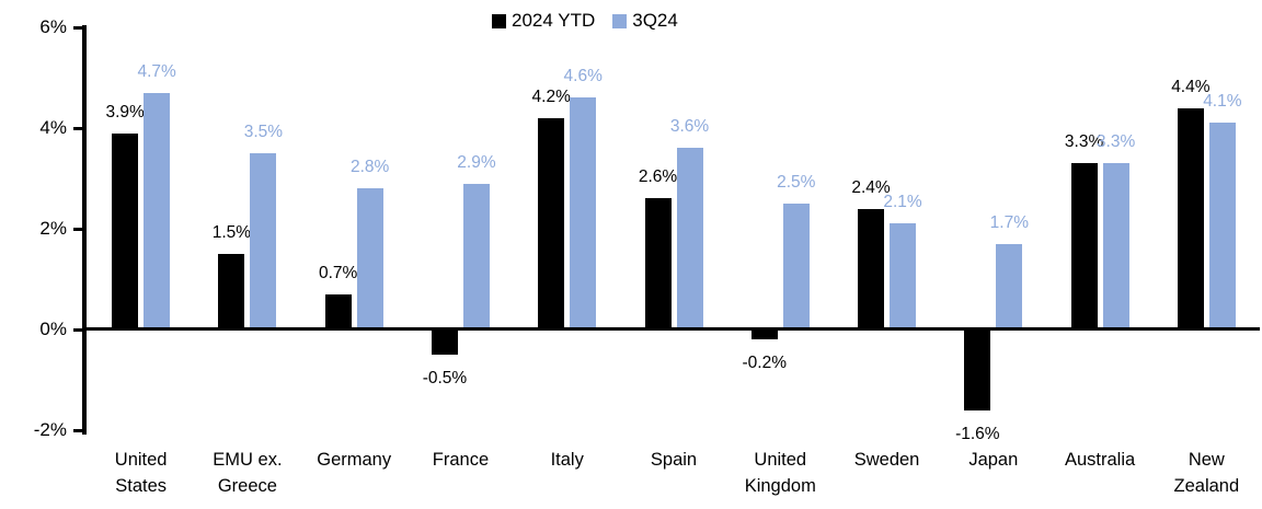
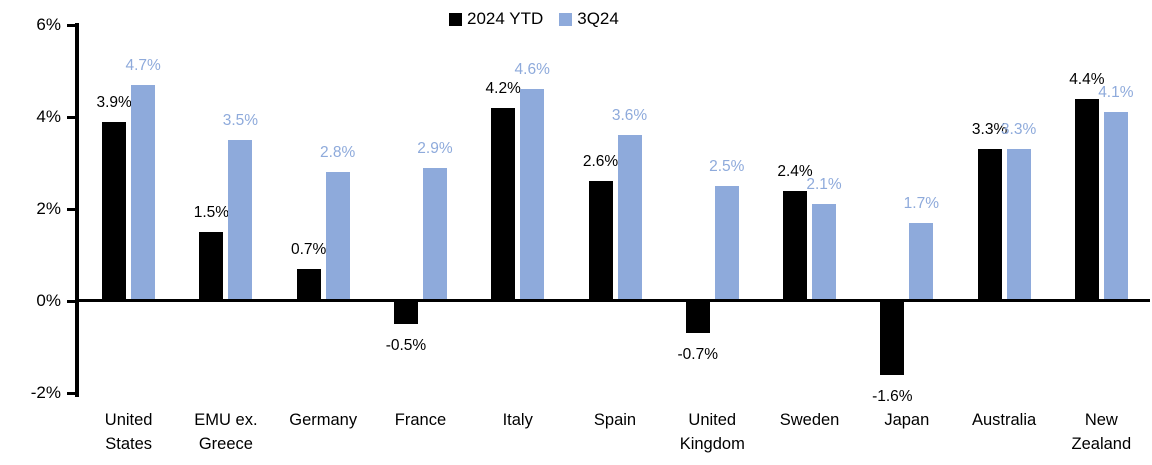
2024 YTD/United Kingdom: -0.2% -> -0.7%
